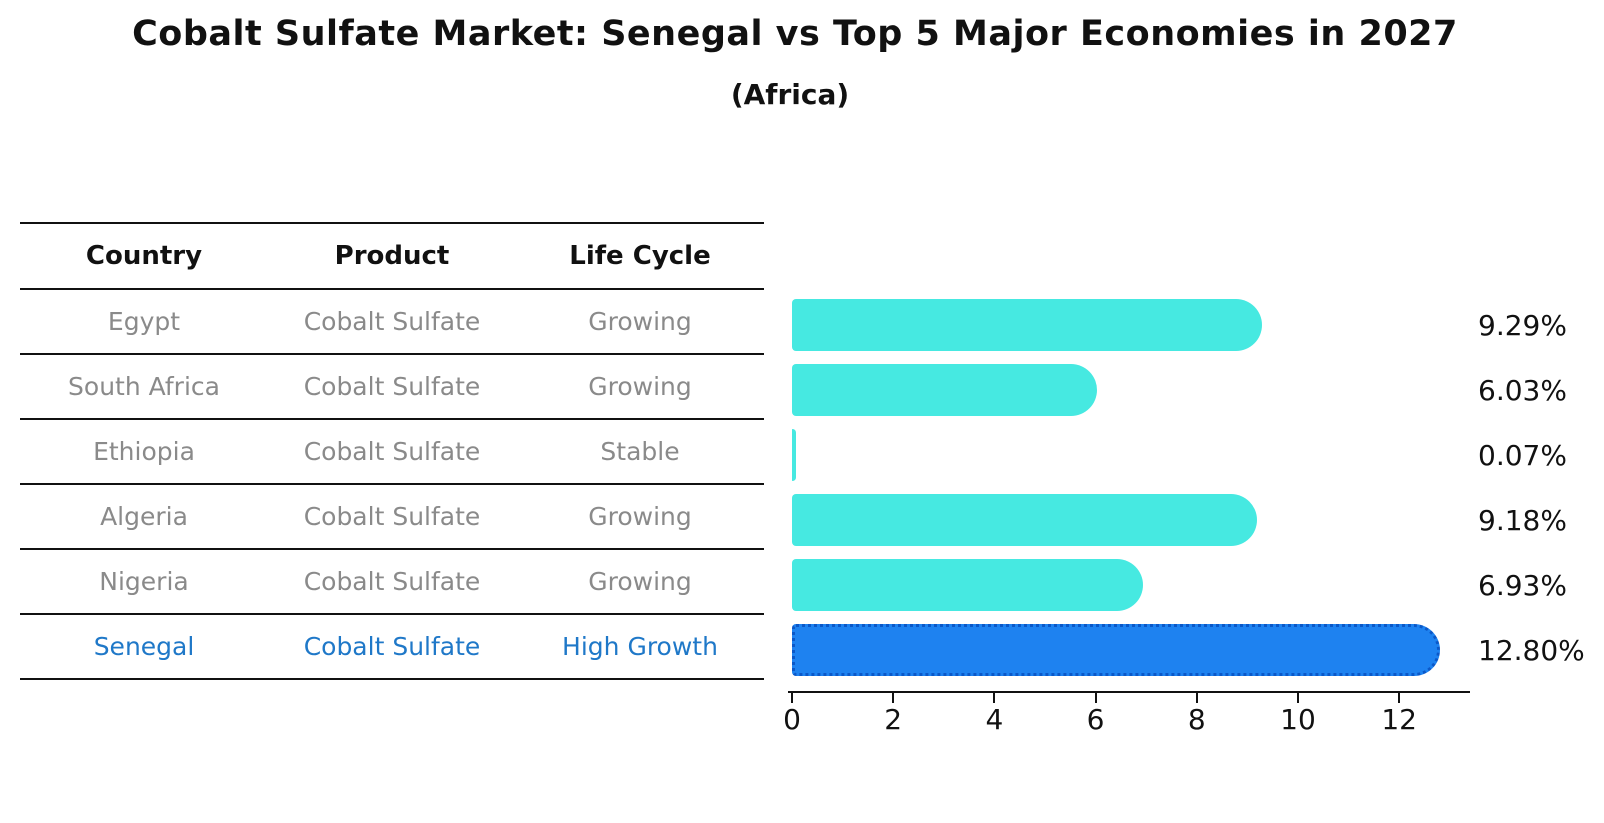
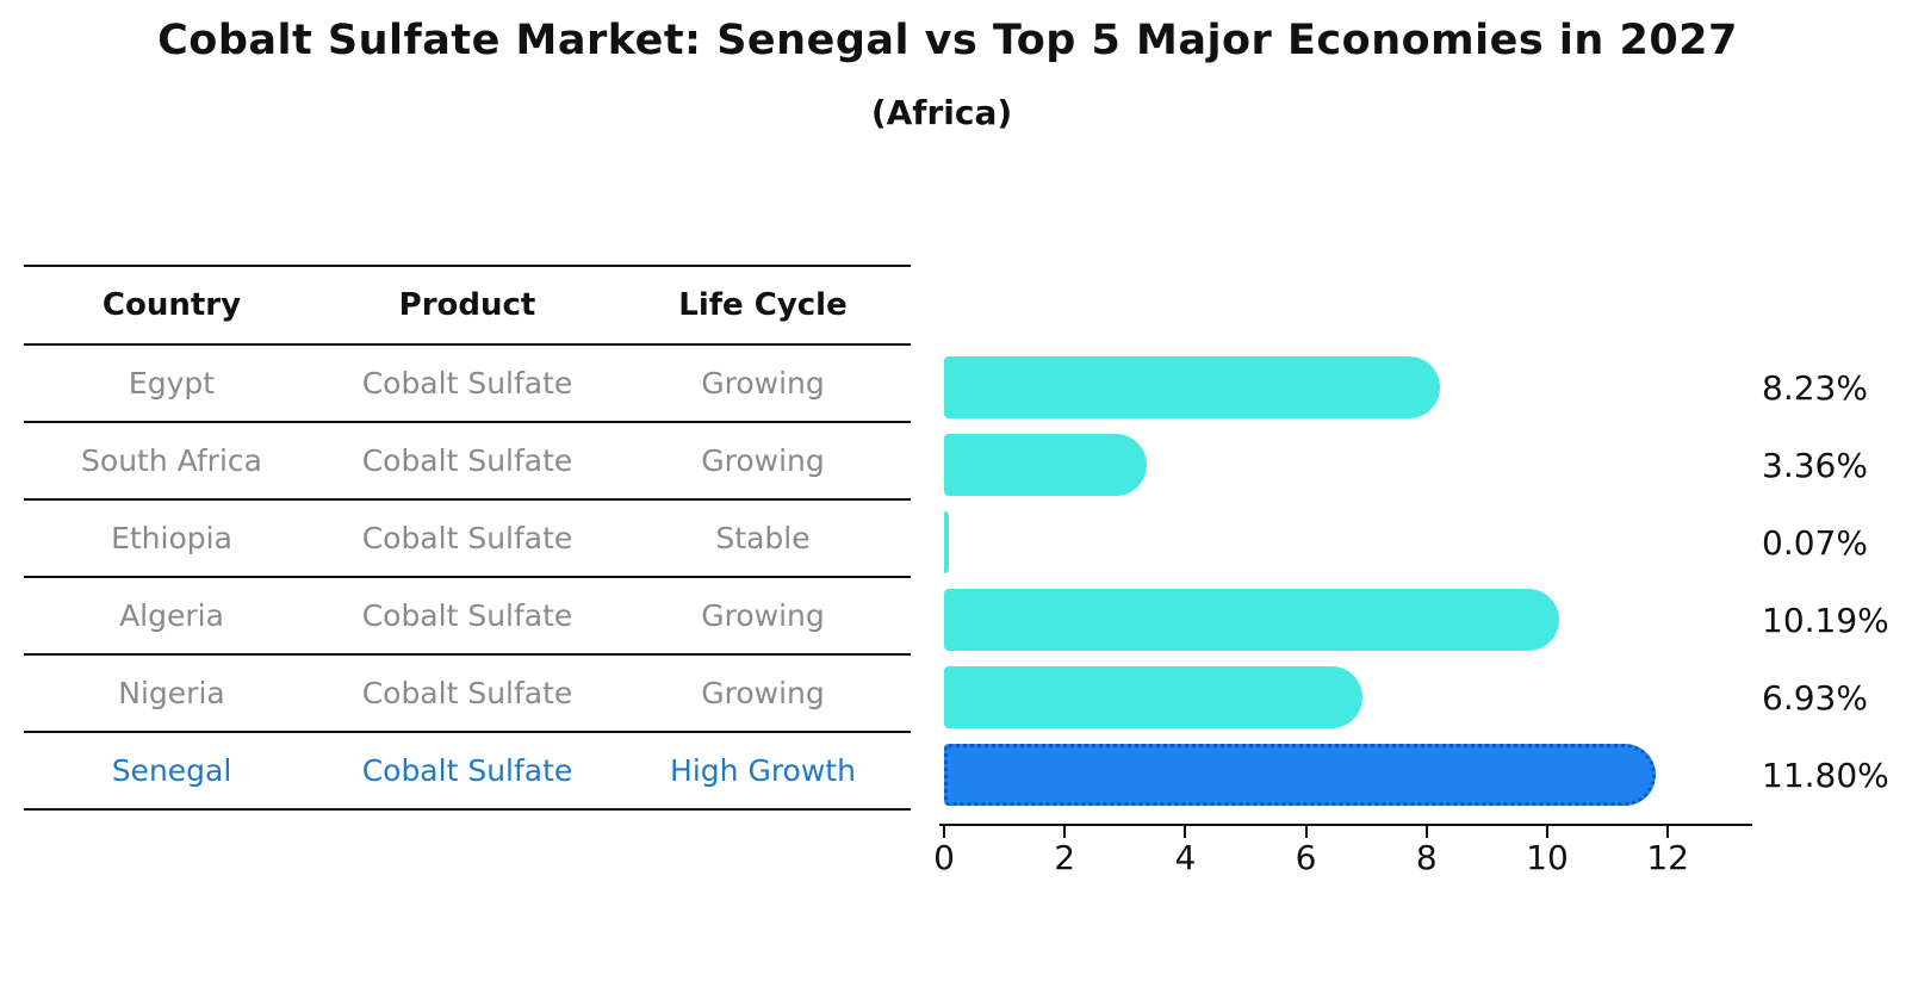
Egypt: 9.29% -> 8.23%
South Africa: 6.03% -> 3.36%
Algeria: 9.18% -> 10.19%
Senegal: 12.80% -> 11.80%
